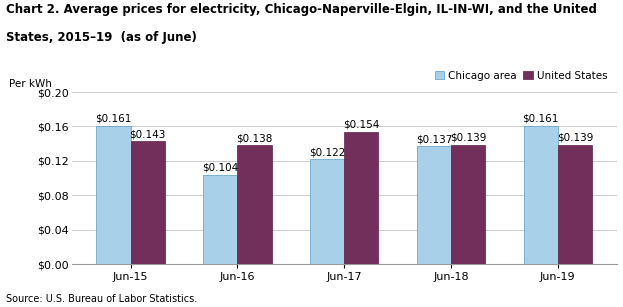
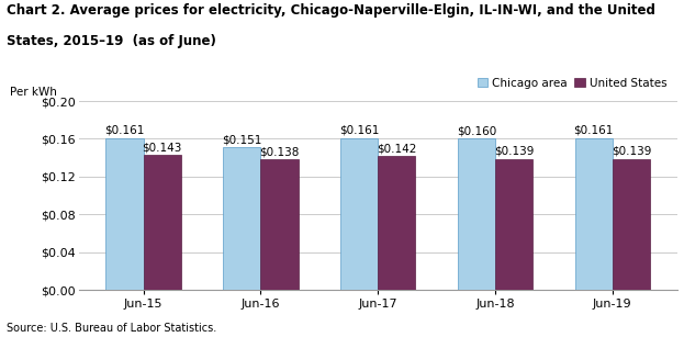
Chicago area/Jun-16: $0.104 -> $0.151
Chicago area/Jun-17: $0.122 -> $0.161
United States/Jun-17: $0.154 -> $0.142
Chicago area/Jun-18: $0.137 -> $0.160
